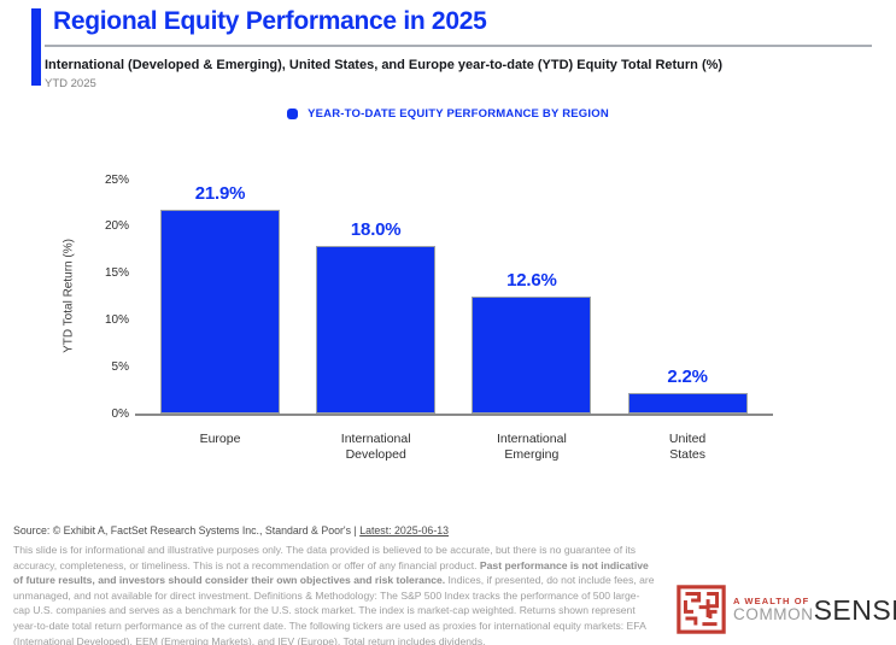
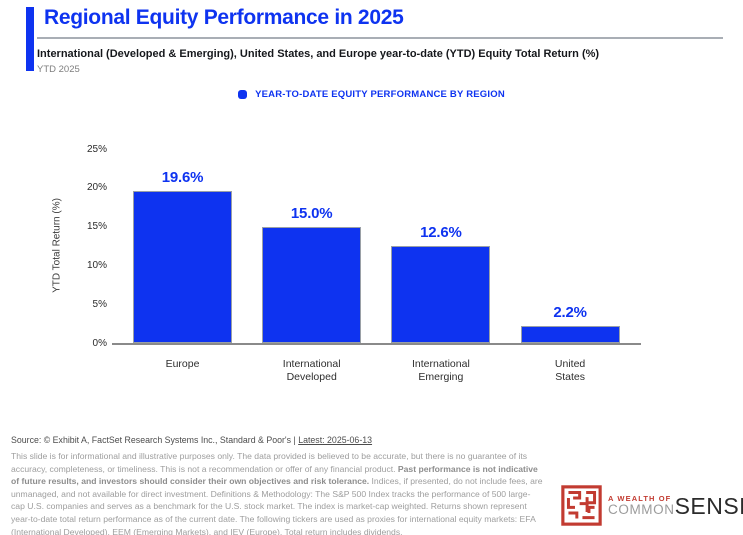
Europe: 21.9% -> 19.6%
International Developed: 18.0% -> 15.0%
